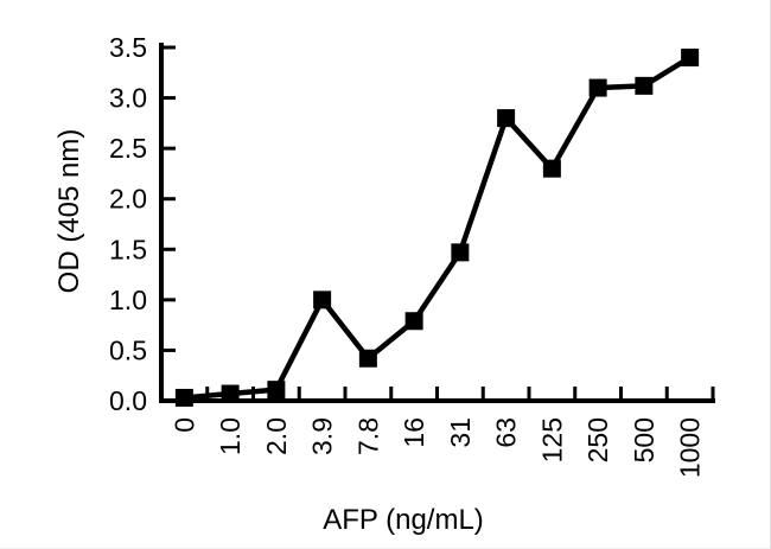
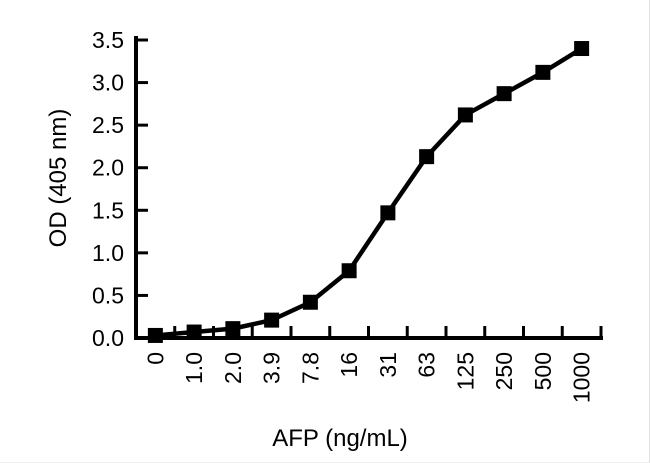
3.9: 1.0 -> 0.2
63: 2.8 -> 2.1
125: 2.3 -> 2.6
250: 3.1 -> 2.9
